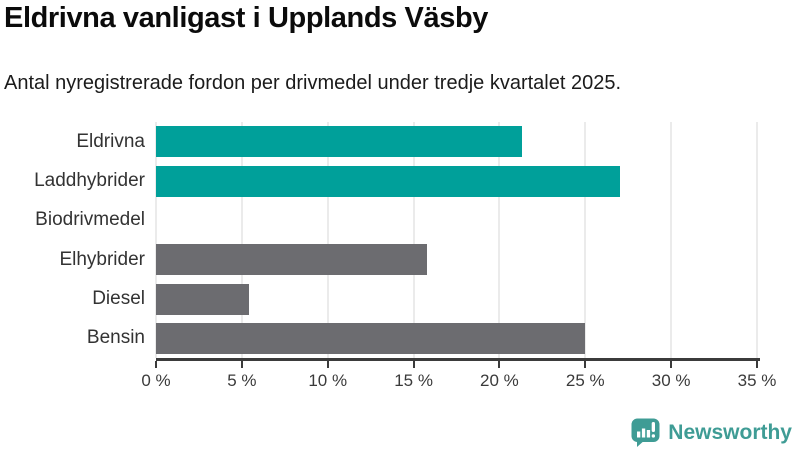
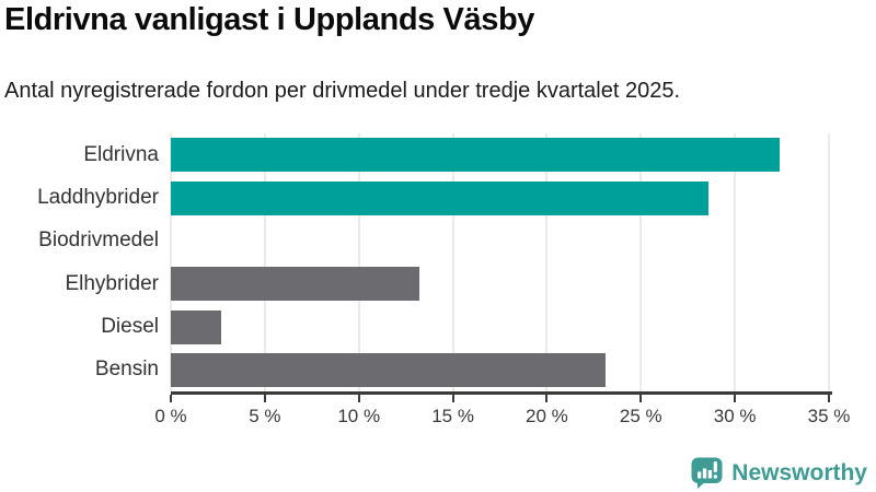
Eldrivna: 21.3% -> 32.4%
Laddhybrider: 27.0% -> 28.6%
Elhybrider: 15.8% -> 13.2%
Diesel: 5.4% -> 2.7%
Bensin: 25.0% -> 23.1%
